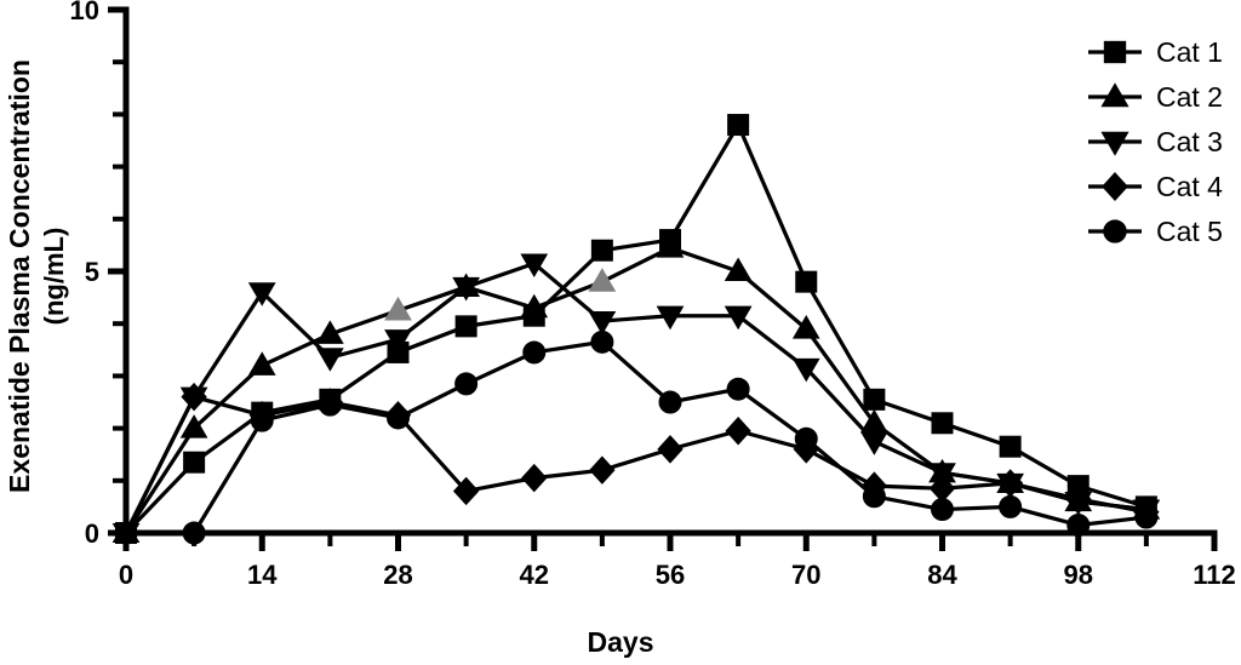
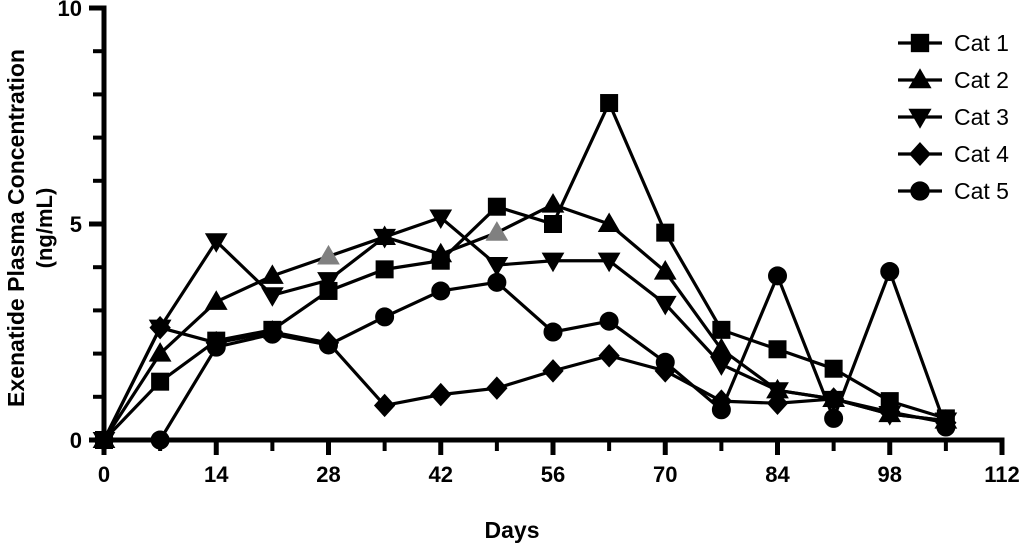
Cat 1/56: 5.6 -> 5.0
Cat 5/84: 0.5 -> 3.8
Cat 5/98: 0.1 -> 3.9
